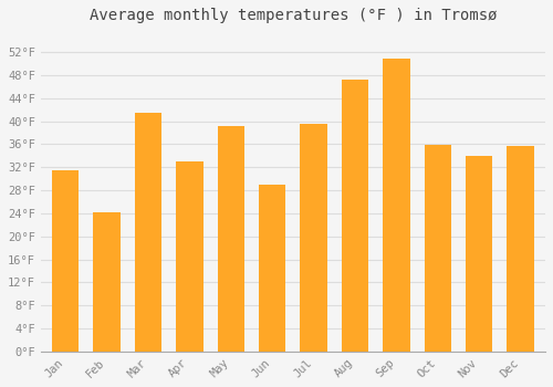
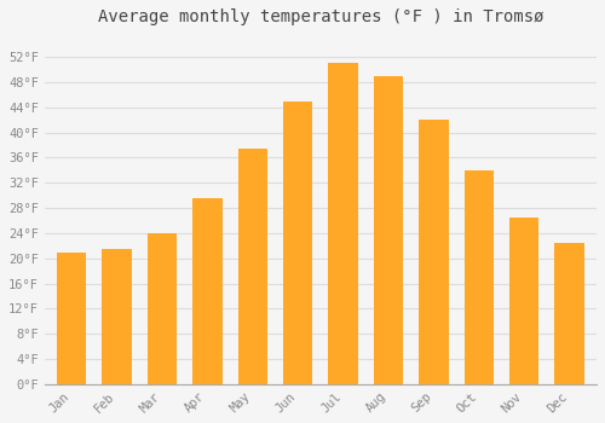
Jan: 31.4°F -> 21.0°F
Feb: 24.2°F -> 21.5°F
Mar: 41.4°F -> 24.0°F
Apr: 33.0°F -> 29.5°F
May: 39.2°F -> 37.5°F
Jun: 29.0°F -> 45.0°F
Jul: 39.6°F -> 51.0°F
Aug: 47.2°F -> 49.0°F
Sep: 50.8°F -> 42.0°F
Oct: 35.8°F -> 34.0°F
Nov: 34.0°F -> 26.5°F
Dec: 35.6°F -> 22.5°F
